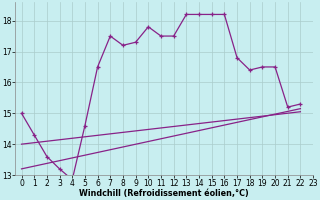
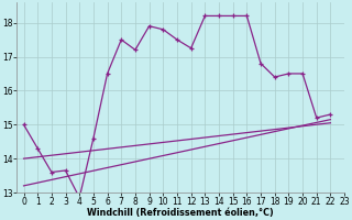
3: 13.20 -> 13.65
9: 17.30 -> 17.90
12: 17.50 -> 17.25
